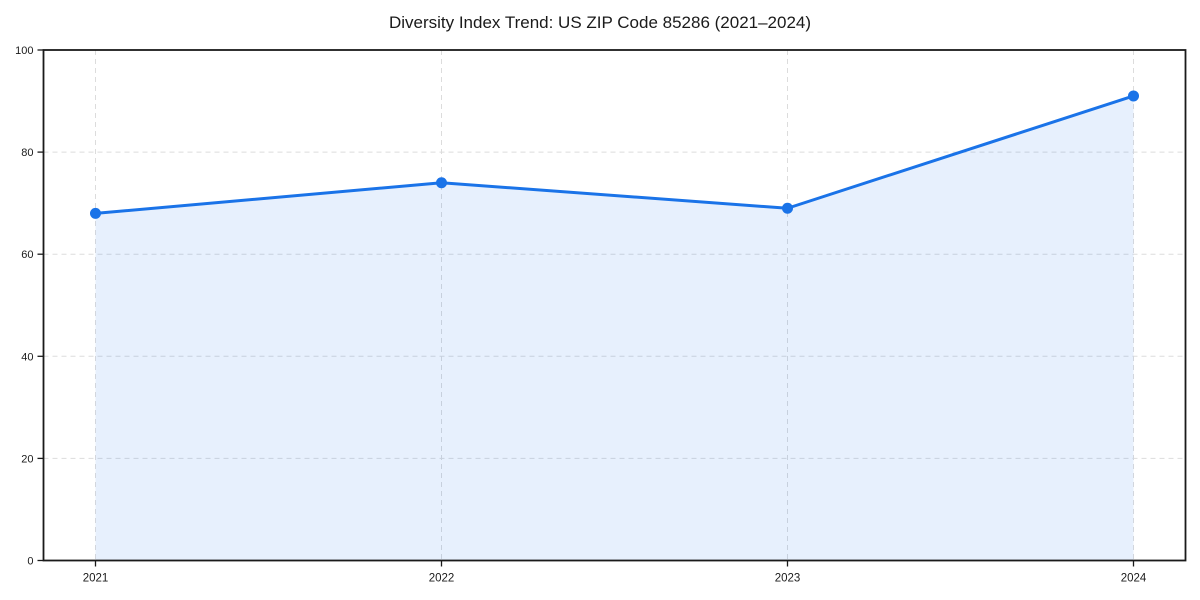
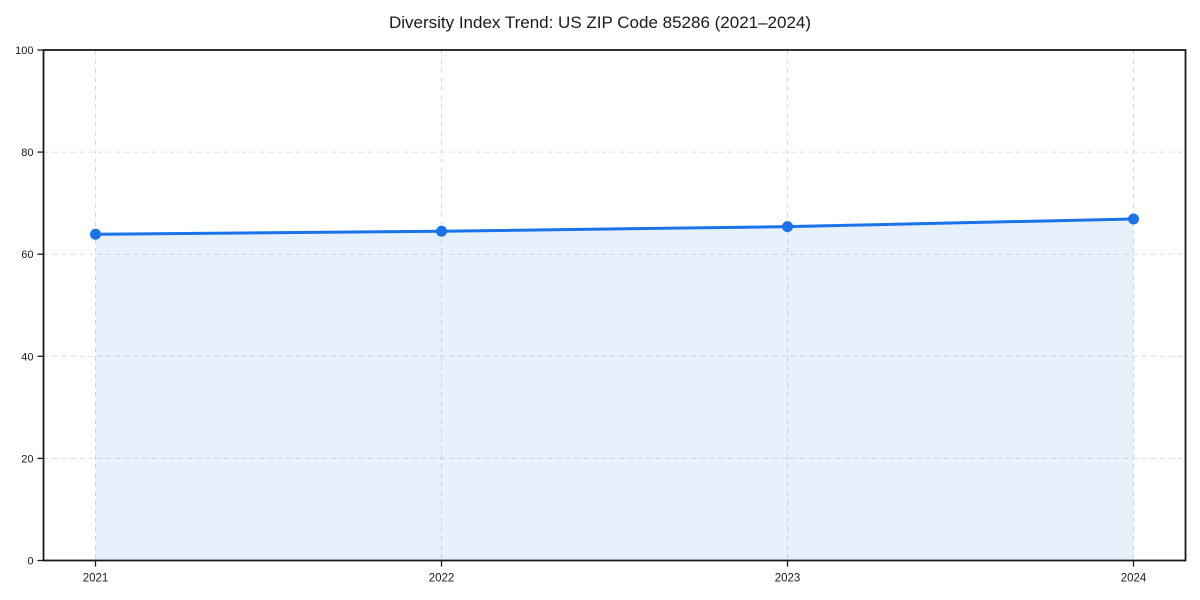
2021: 68 -> 64
2022: 74 -> 64
2023: 69 -> 65
2024: 91 -> 67
